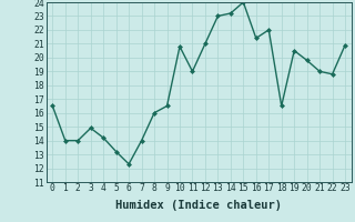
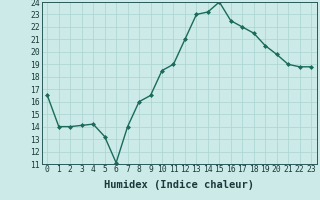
3: 14.9 -> 14.1
6: 12.3 -> 11.1
10: 20.8 -> 18.5
16: 21.4 -> 22.5
18: 16.5 -> 21.5
23: 20.9 -> 18.8
